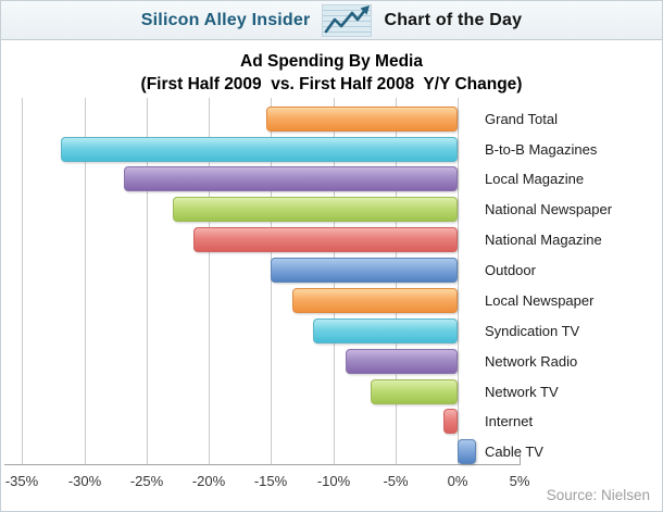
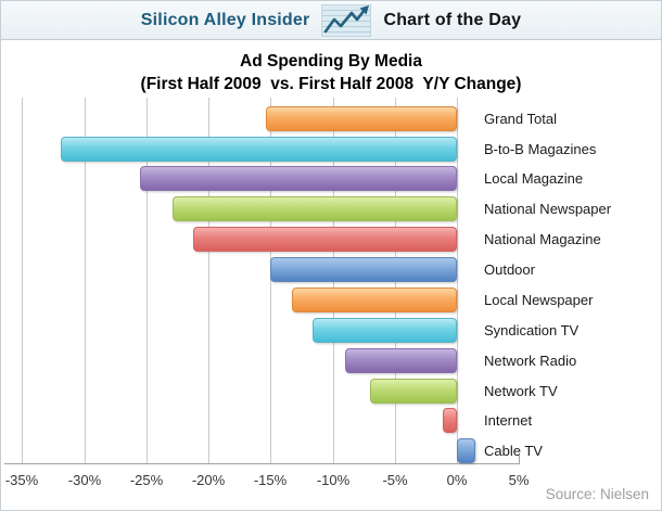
Local Magazine: -26.8% -> -25.5%
